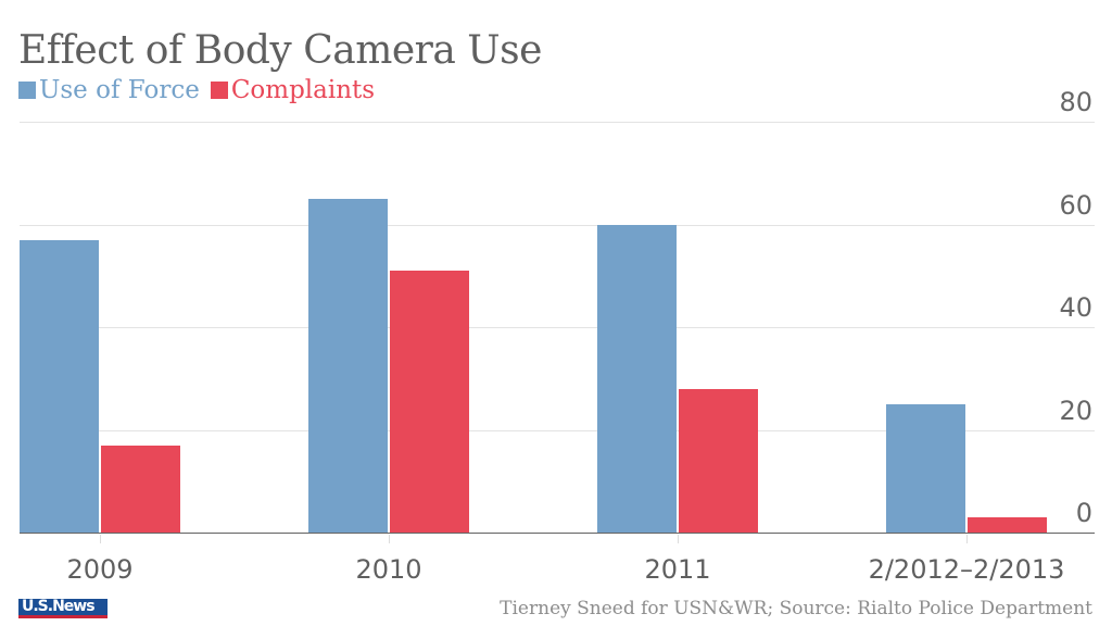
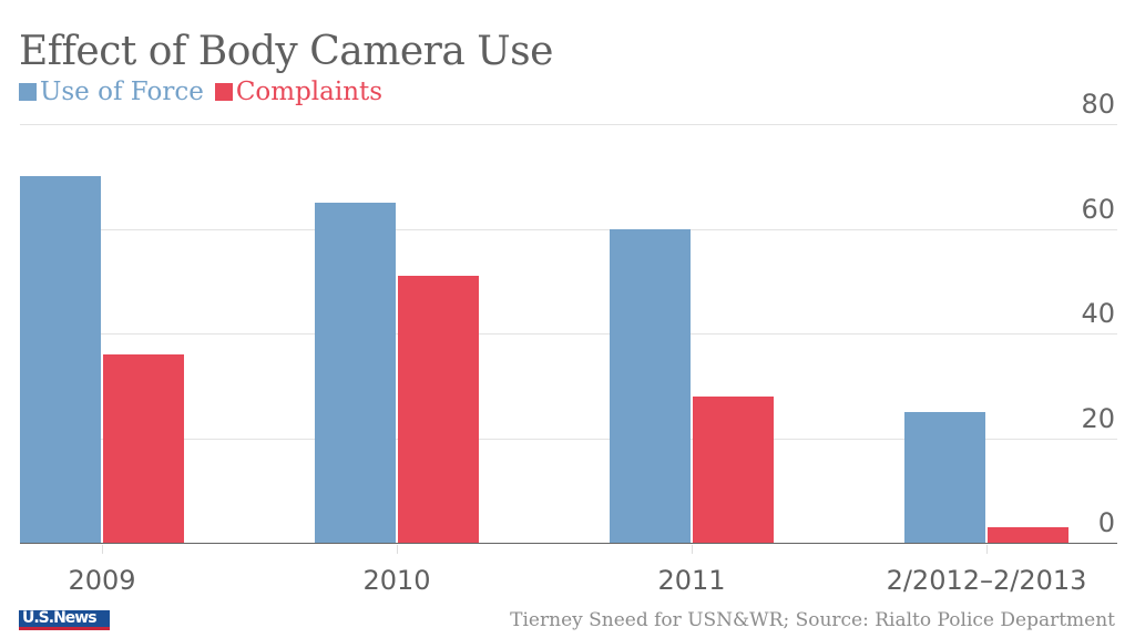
Use of Force/2009: 57 -> 70
Complaints/2009: 17 -> 36
